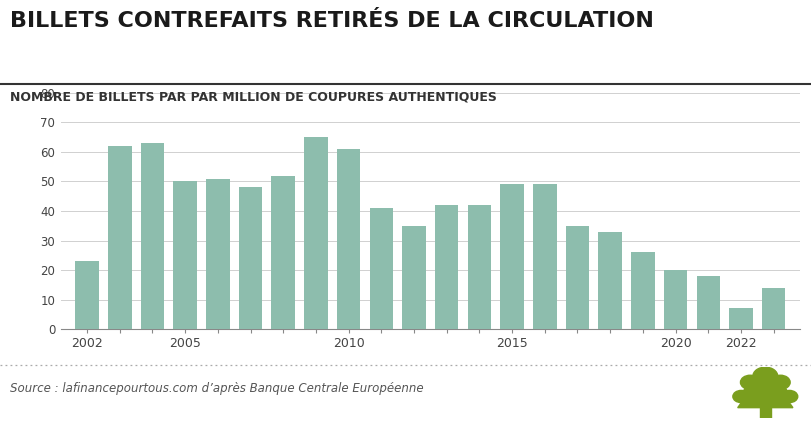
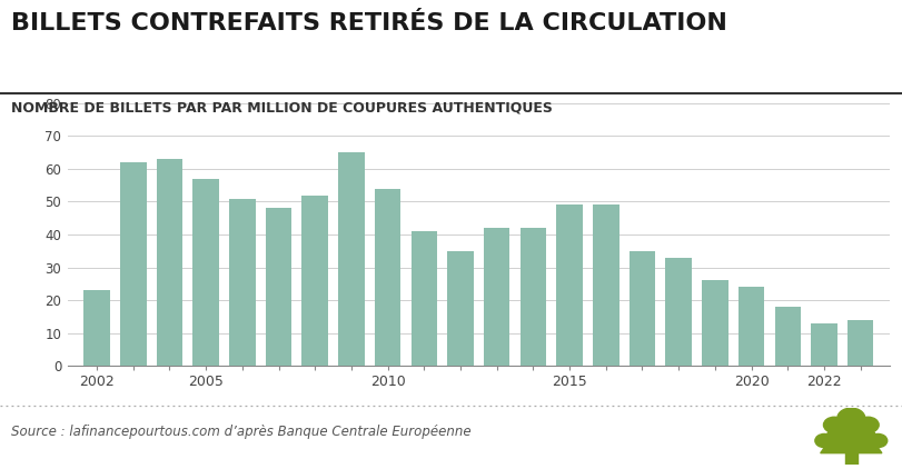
2005: 50 -> 57
2010: 61 -> 54
2020: 20 -> 24
2022: 7 -> 13
